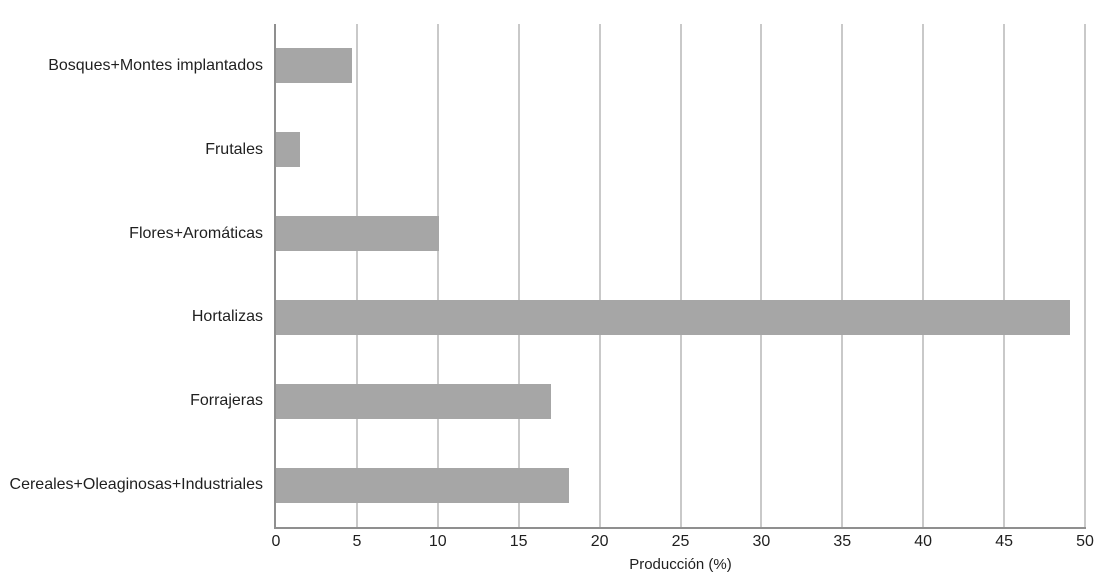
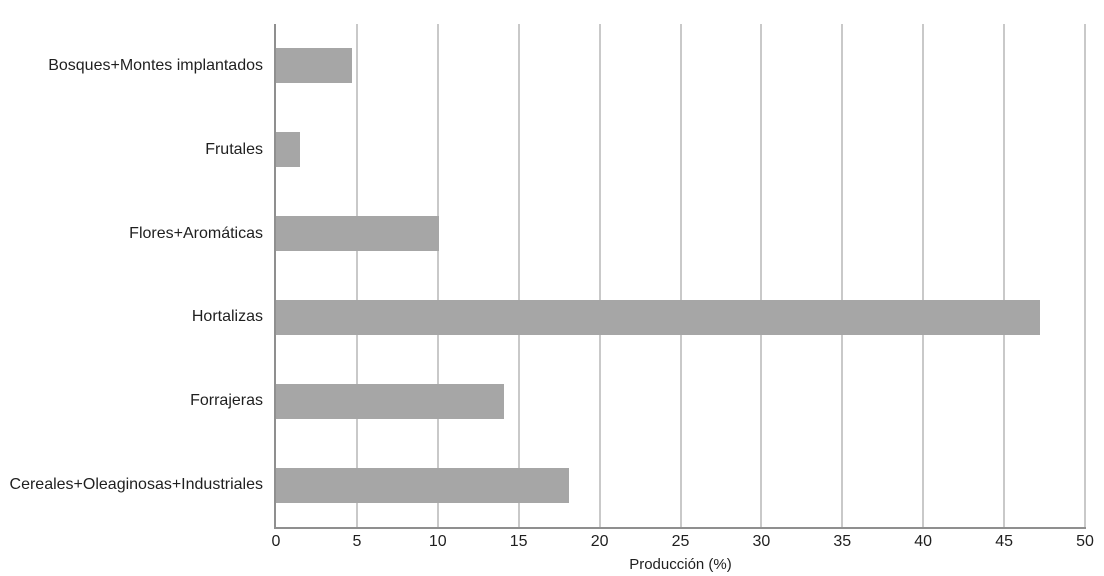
Hortalizas: 49.1 -> 47.2
Forrajeras: 17.0 -> 14.1
